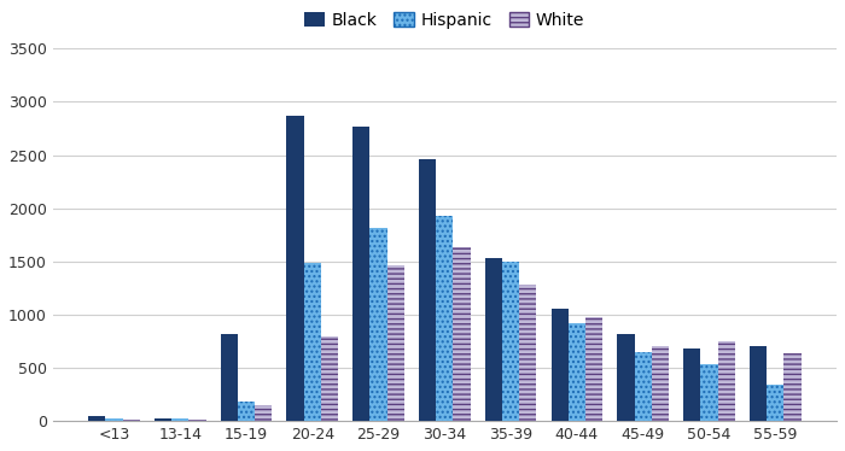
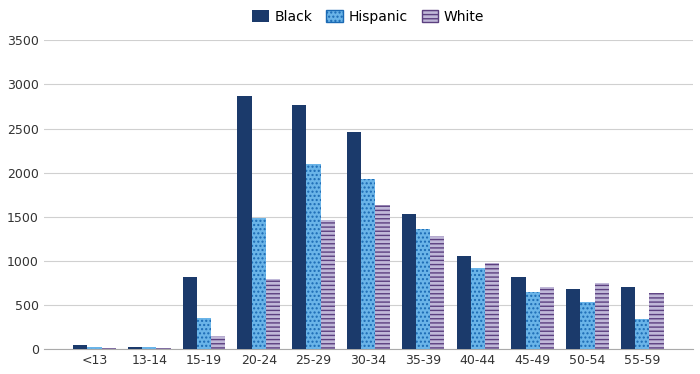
Hispanic/15-19: 180 -> 350
Hispanic/25-29: 1820 -> 2100
Hispanic/35-39: 1500 -> 1360
